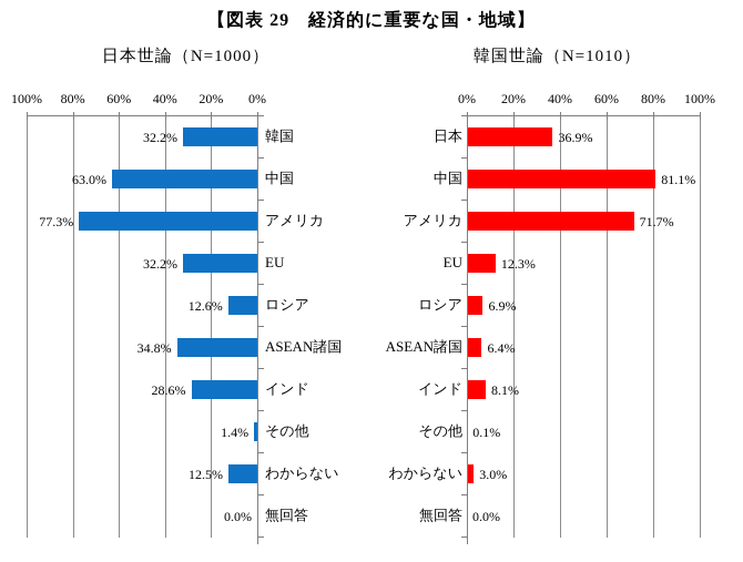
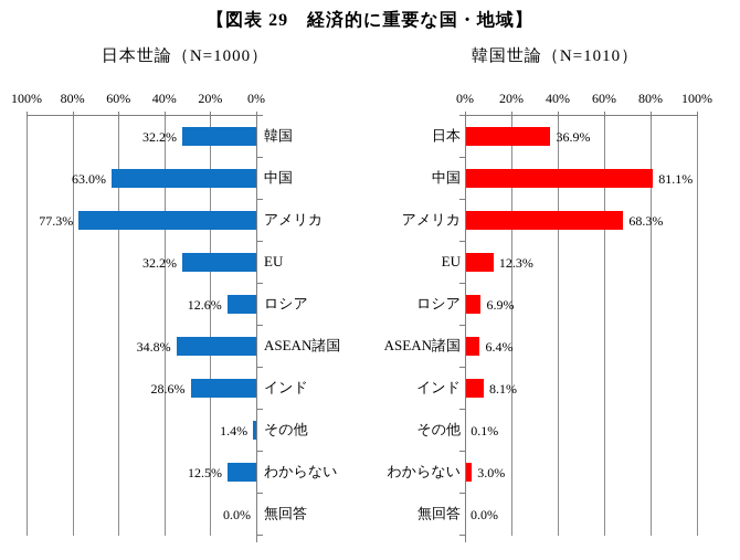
韓国世論（N=1010）/アメリカ: 71.7% -> 68.3%
